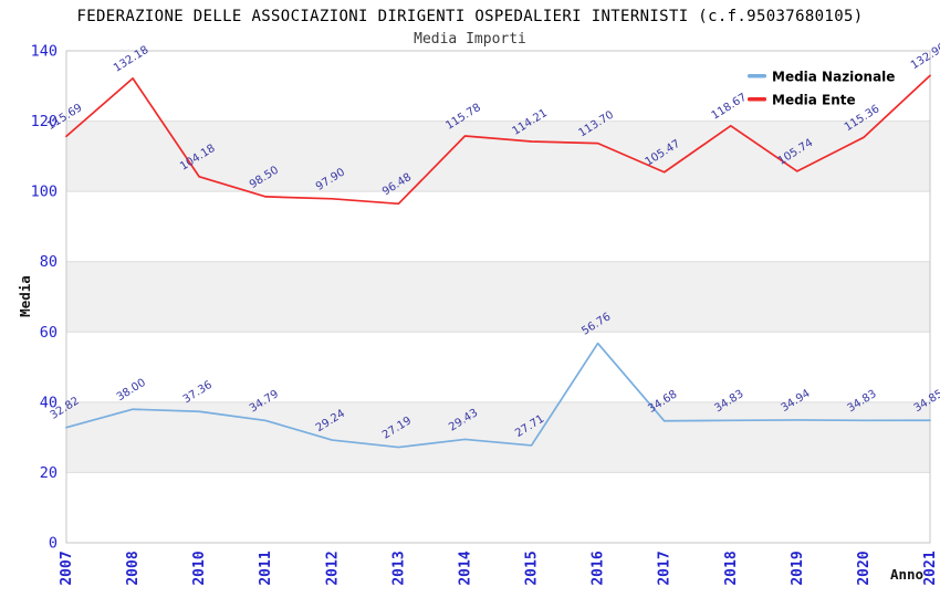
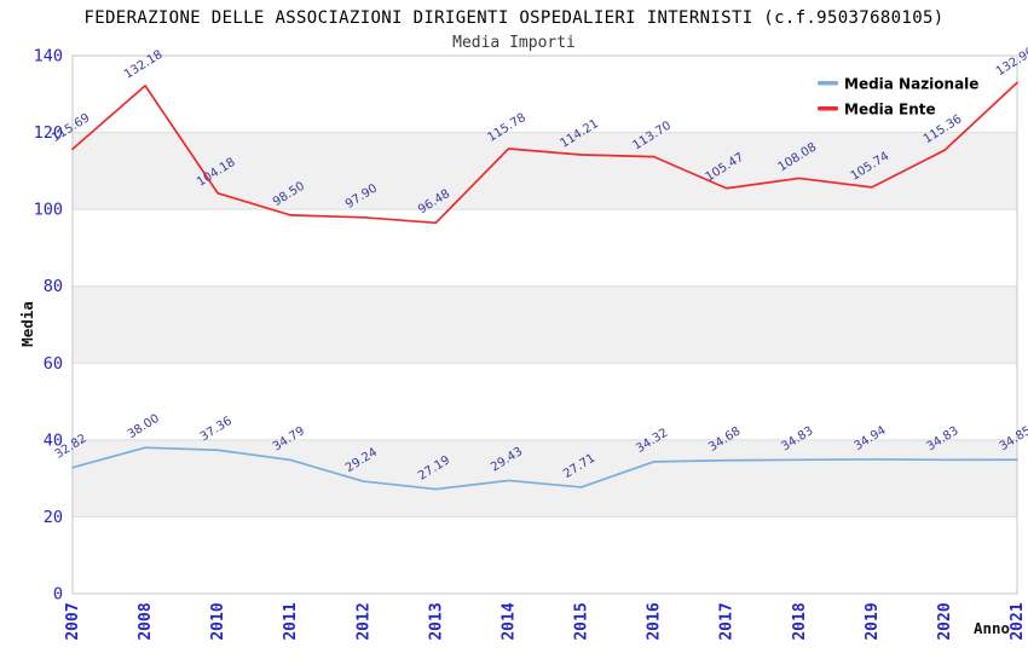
Media Nazionale/2016: 56.76 -> 34.32
Media Ente/2018: 118.67 -> 108.08
